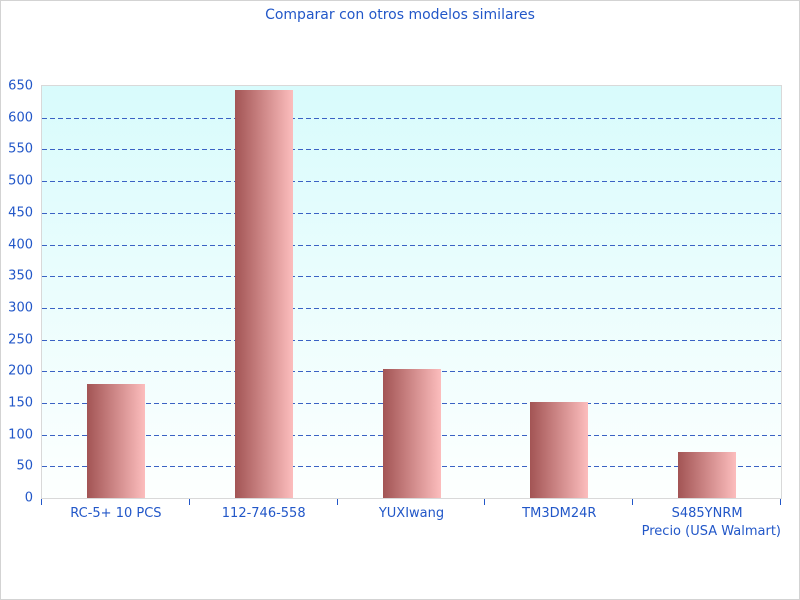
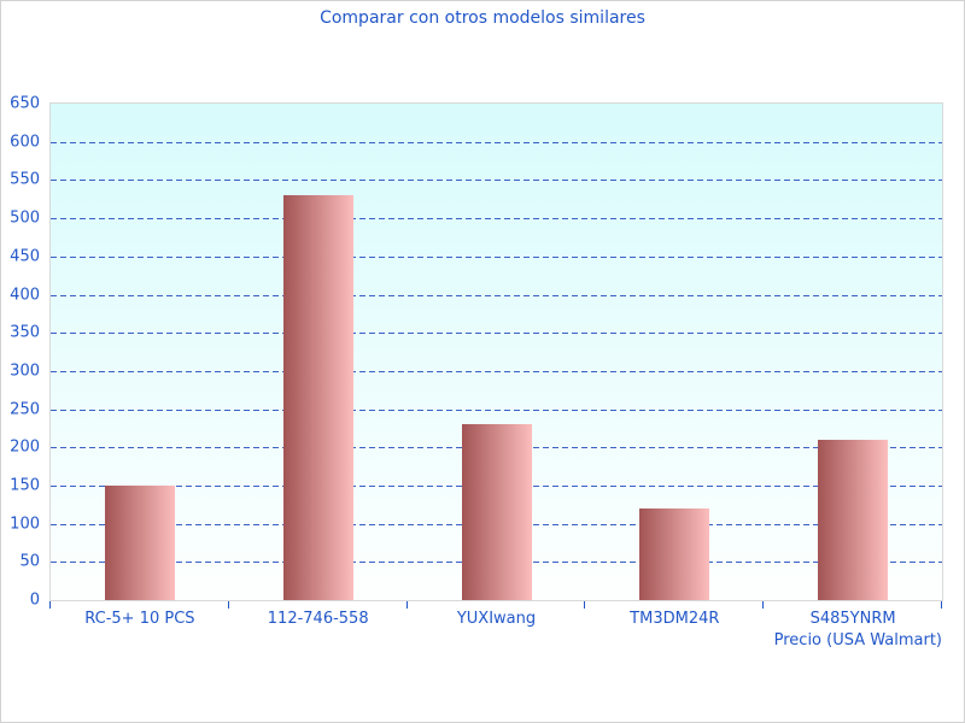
RC-5+ 10 PCS: 180 -> 150
112-746-558: 640 -> 530
YUXIwang: 200 -> 230
TM3DM24R: 150 -> 120
S485YNRM: 70 -> 210
